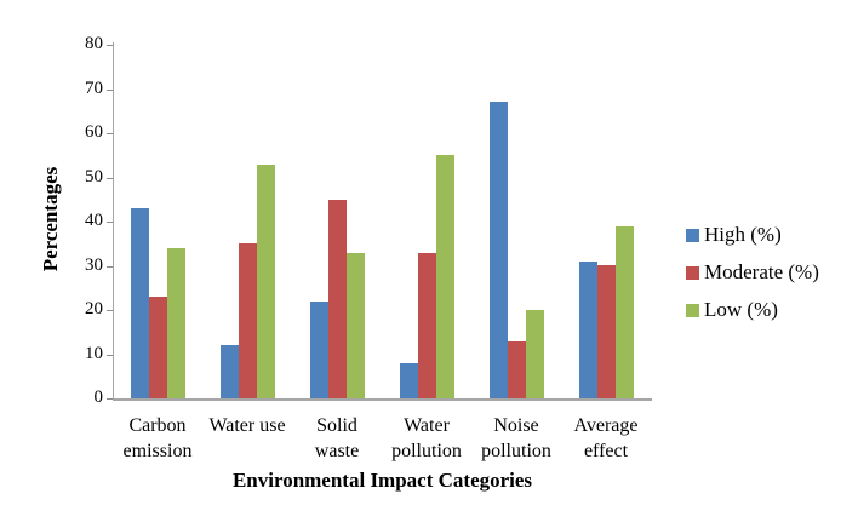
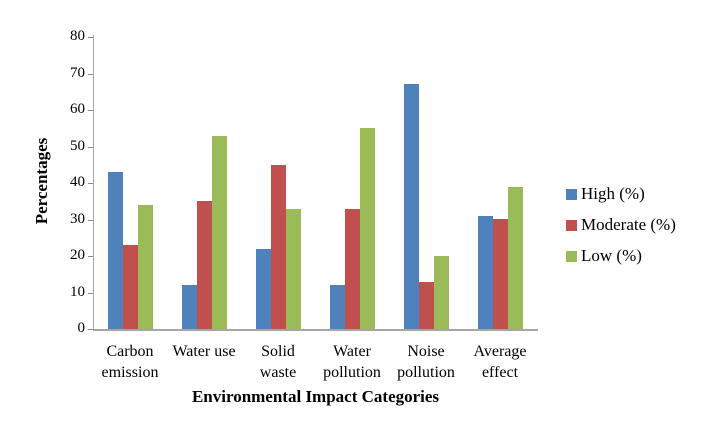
High (%)/Water pollution: 8 -> 12
